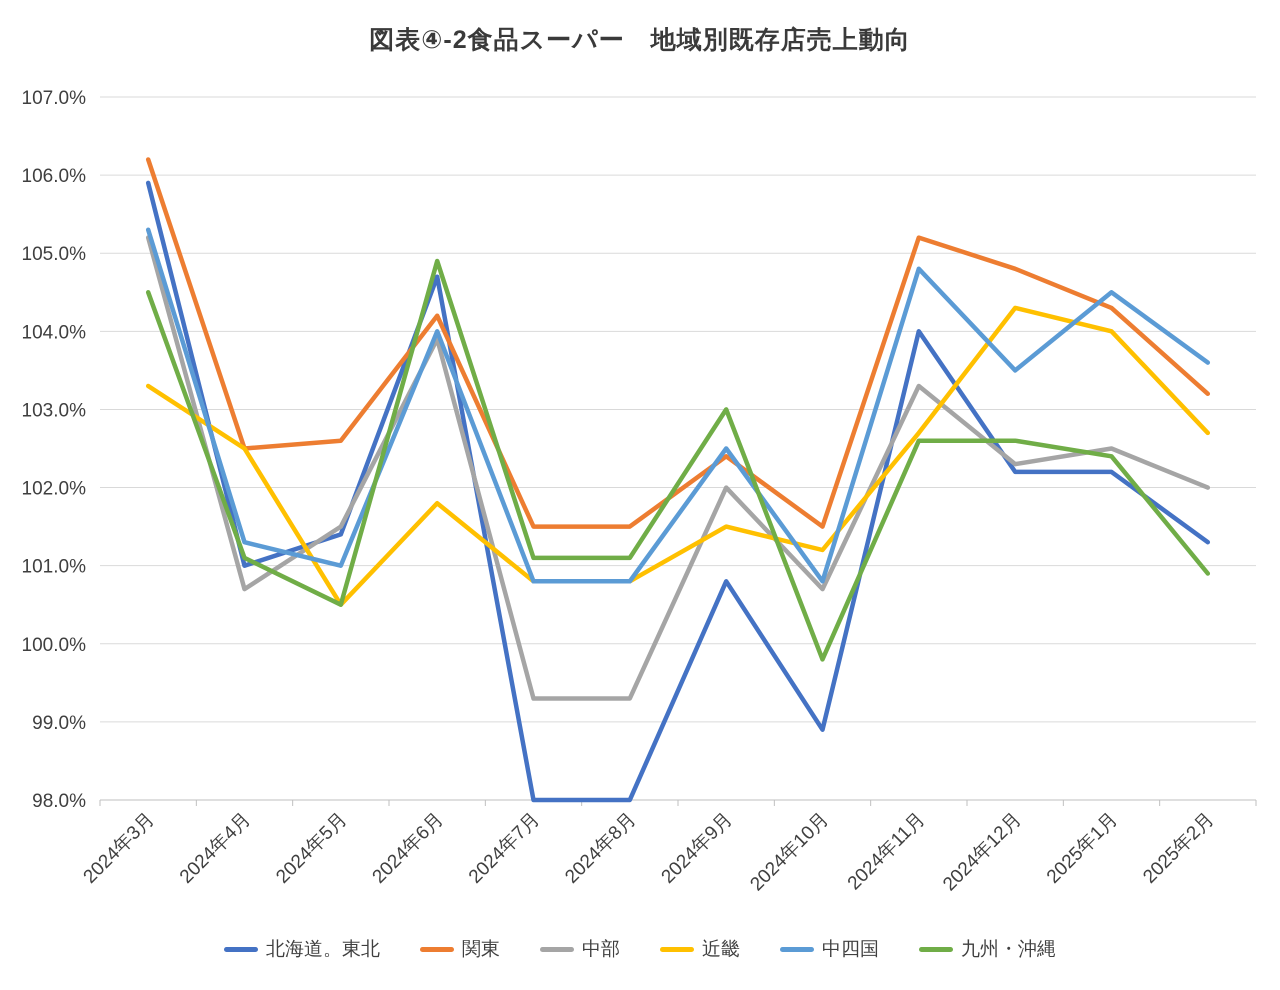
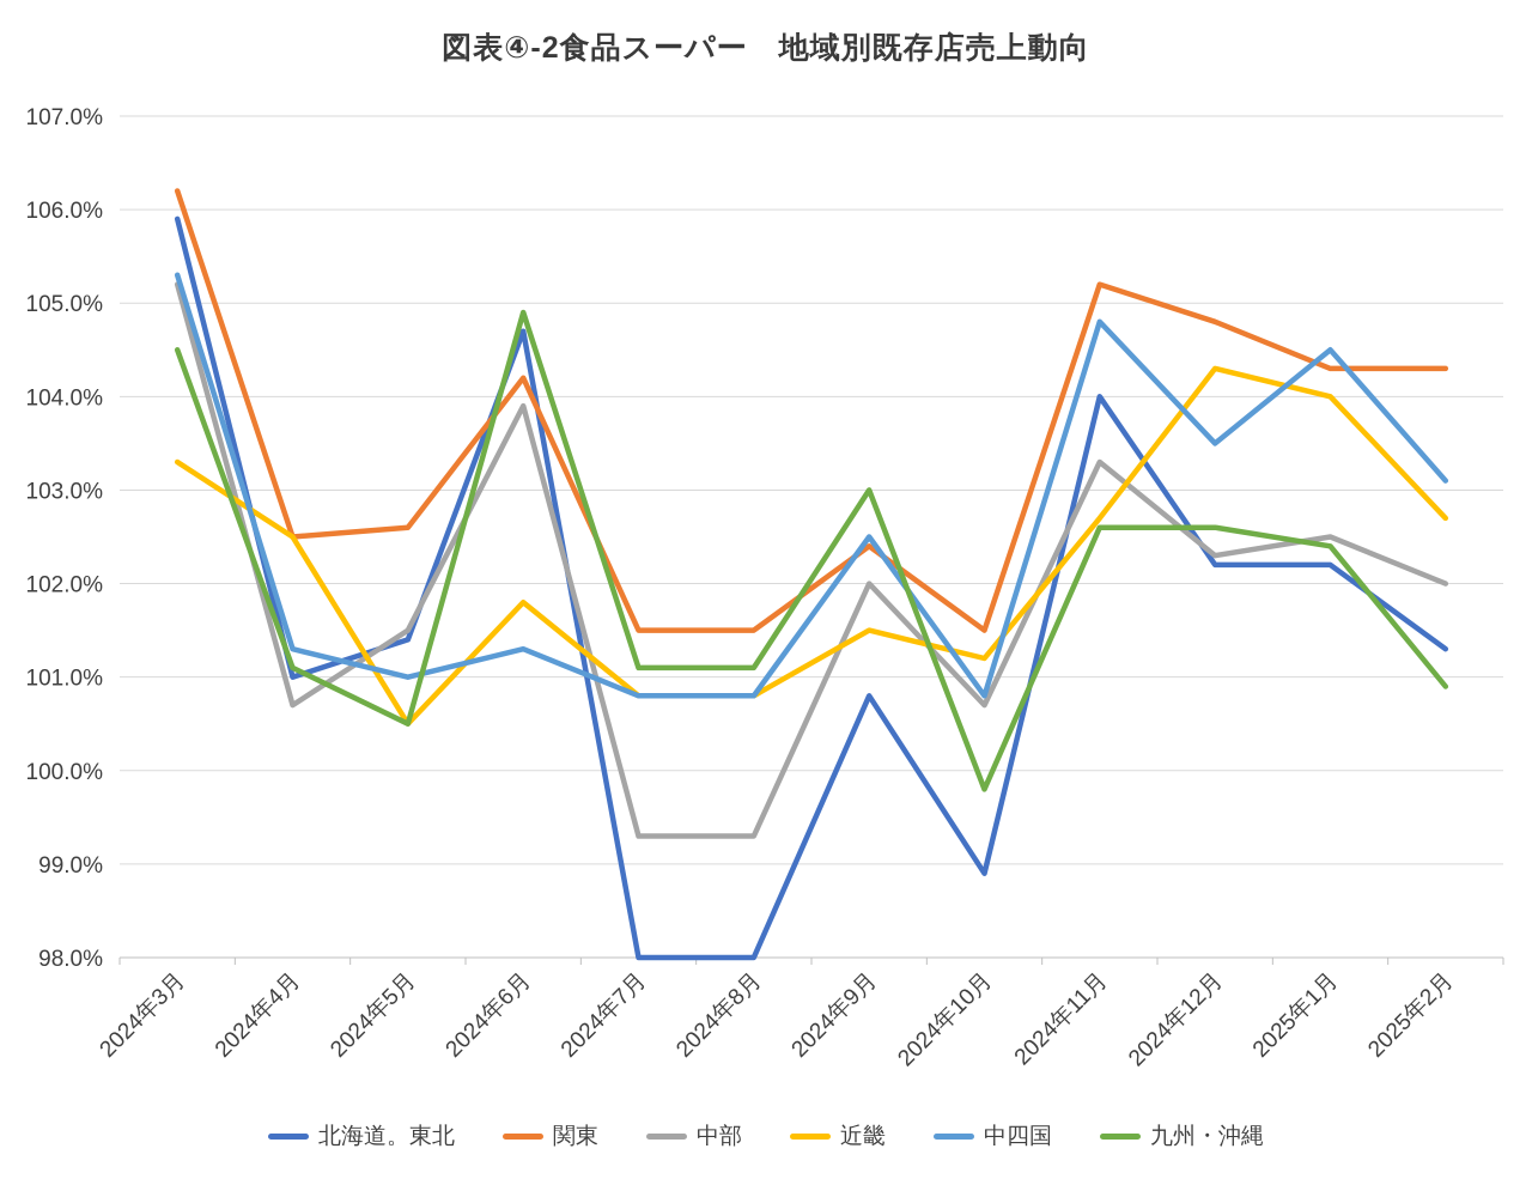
中四国/2024年6月: 104.0% -> 101.3%
関東/2025年2月: 103.2% -> 104.3%
中四国/2025年2月: 103.6% -> 103.1%
